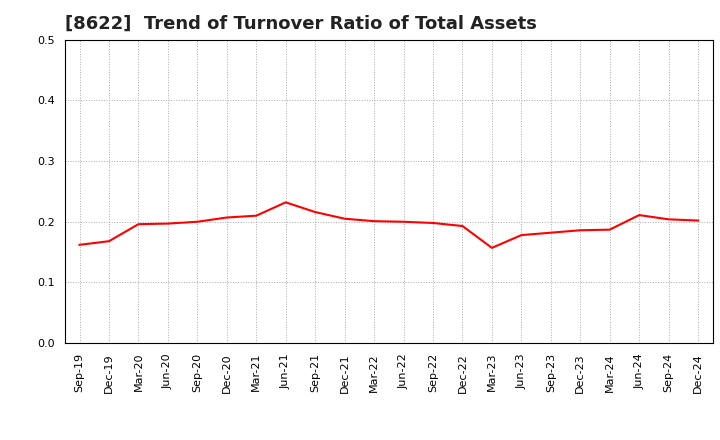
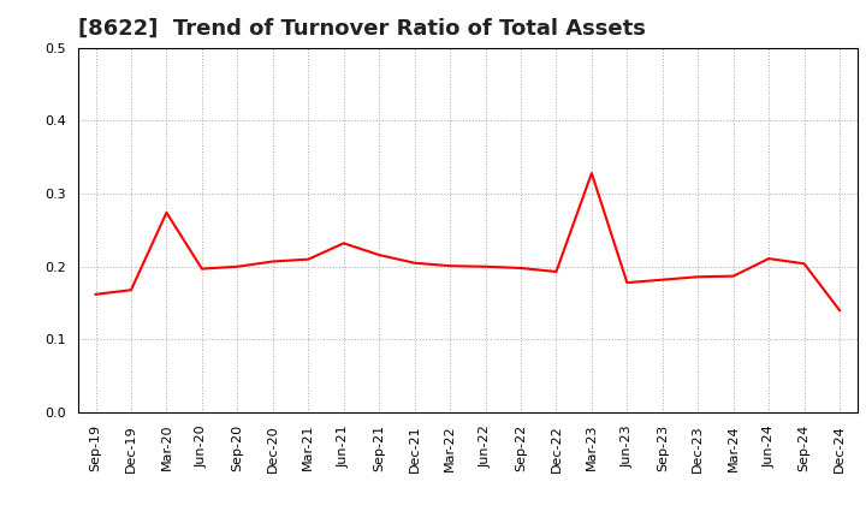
Mar-20: 0.196 -> 0.274
Mar-23: 0.157 -> 0.328
Dec-24: 0.202 -> 0.140
